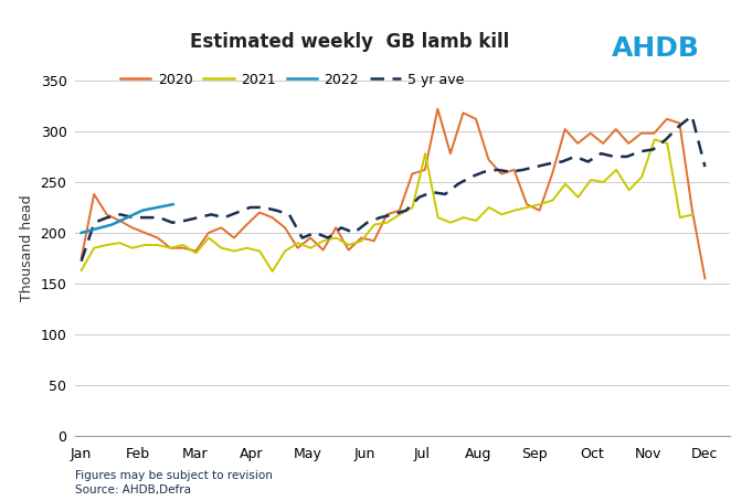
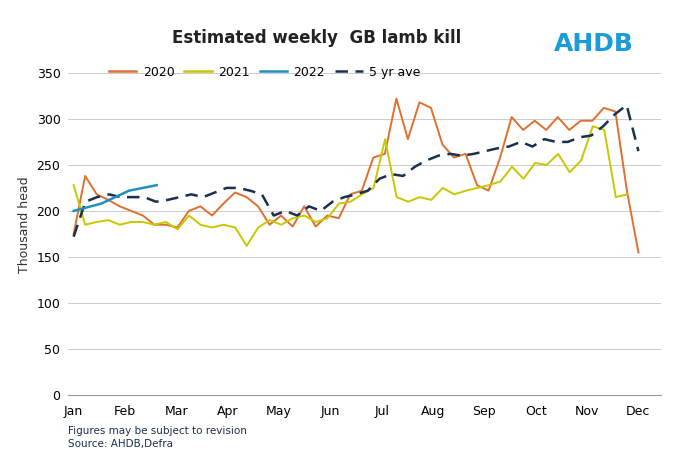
2021/Jan: 163 -> 228
